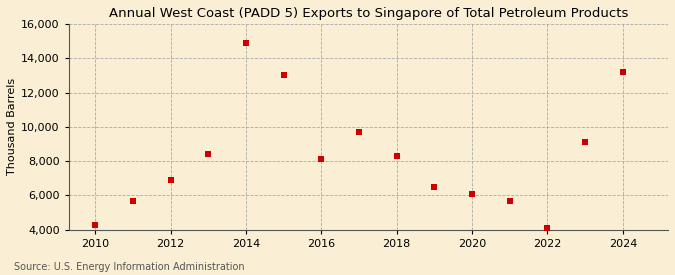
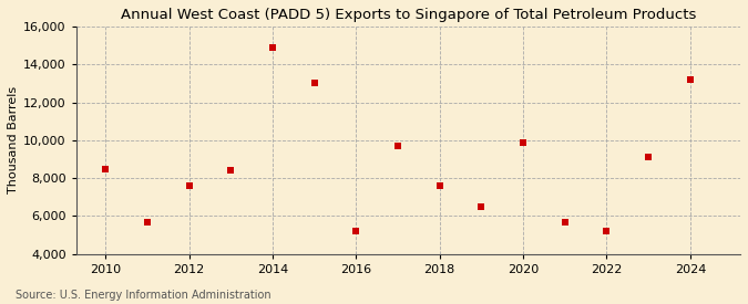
2010: 4,300 -> 8,500
2012: 6,900 -> 7,600
2016: 8,100 -> 5,200
2018: 8,300 -> 7,600
2020: 6,100 -> 9,900
2022: 4,100 -> 5,200
